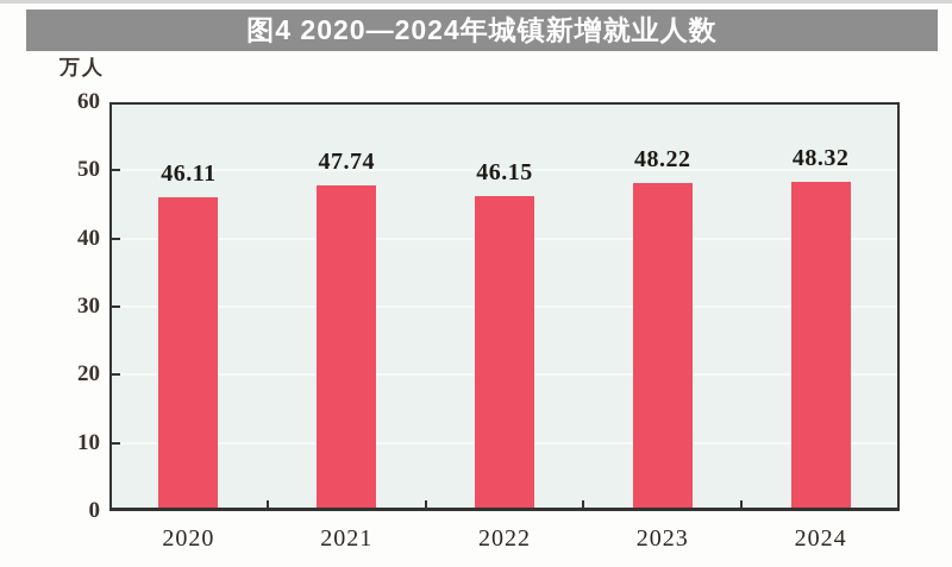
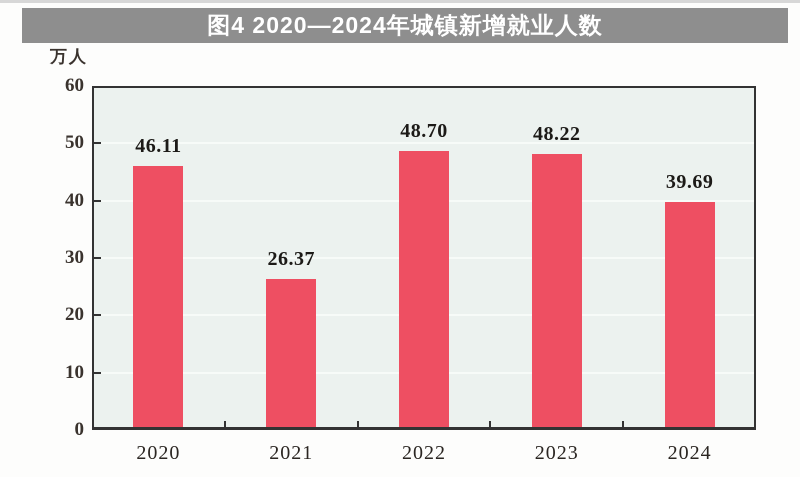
2021: 47.74 -> 26.37
2022: 46.15 -> 48.70
2024: 48.32 -> 39.69
